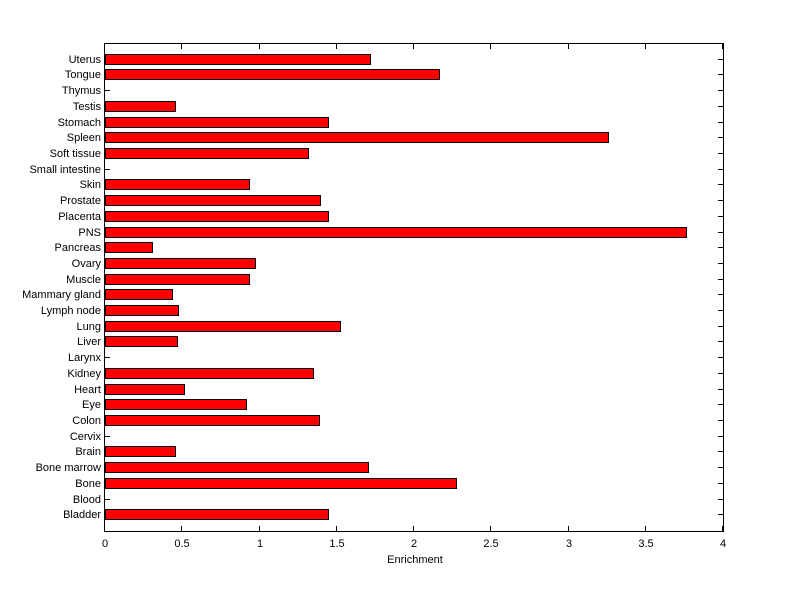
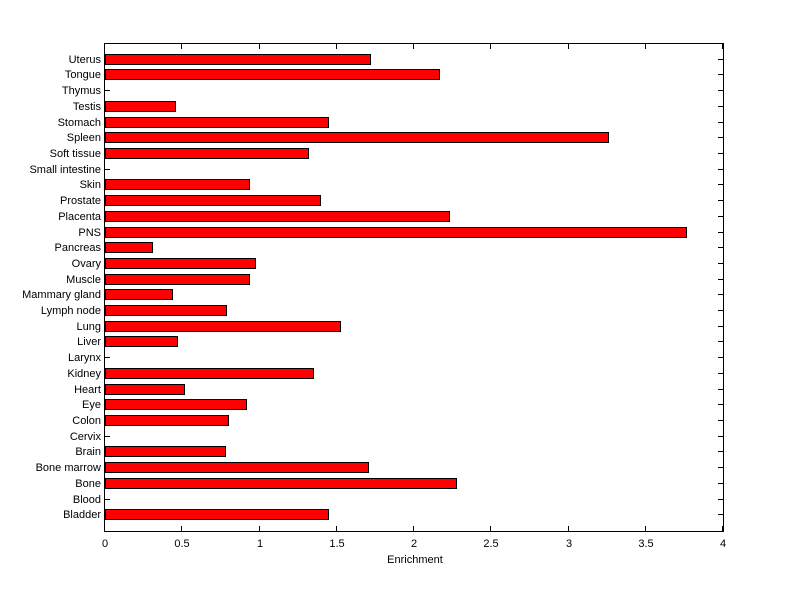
Placenta: 1.45 -> 2.23
Lymph node: 0.48 -> 0.79
Colon: 1.39 -> 0.80
Brain: 0.46 -> 0.78
